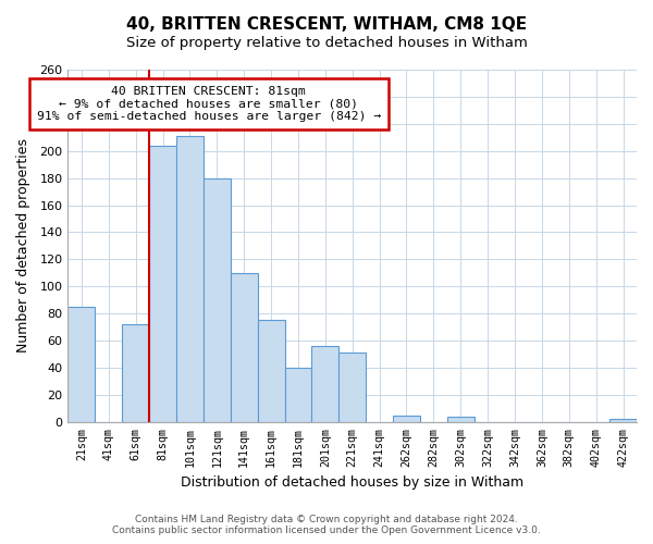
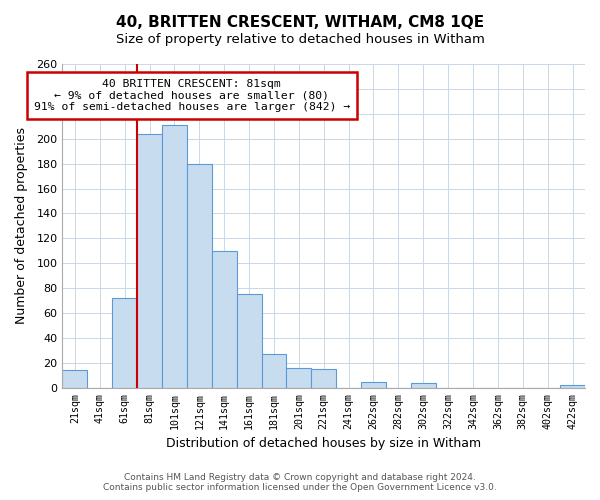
21sqm: 85 -> 14
181sqm: 40 -> 27
201sqm: 56 -> 16
221sqm: 51 -> 15
